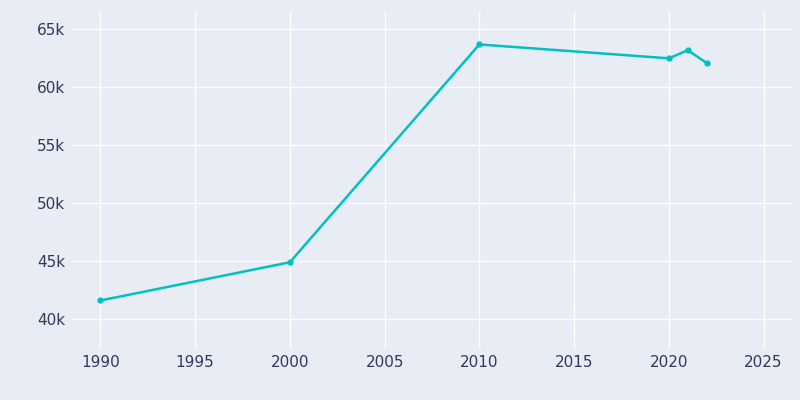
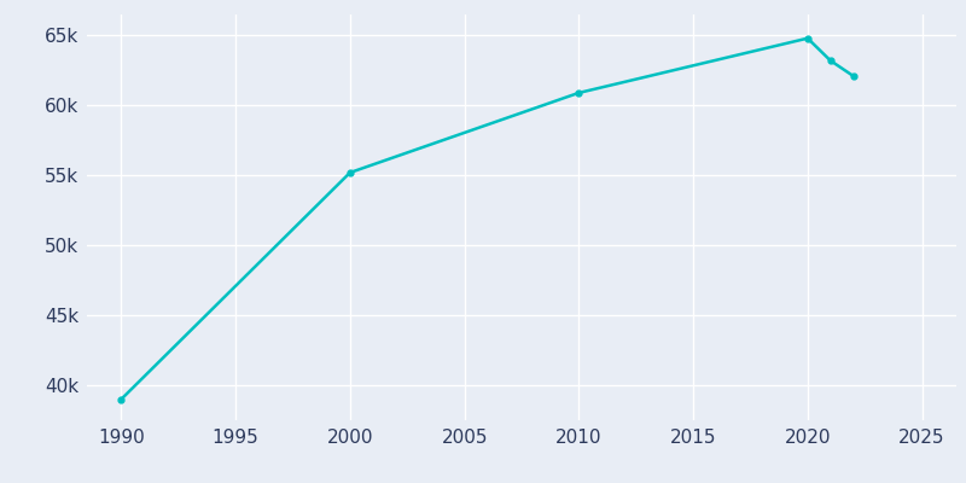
1990: 41.6k -> 39.0k
2000: 44.9k -> 55.2k
2010: 63.7k -> 60.9k
2020: 62.5k -> 64.8k
